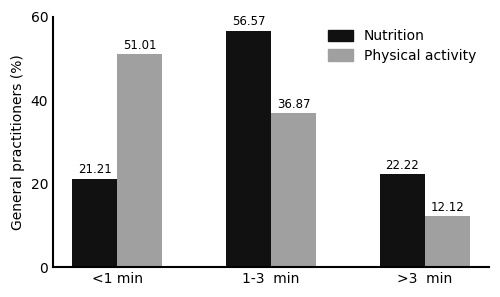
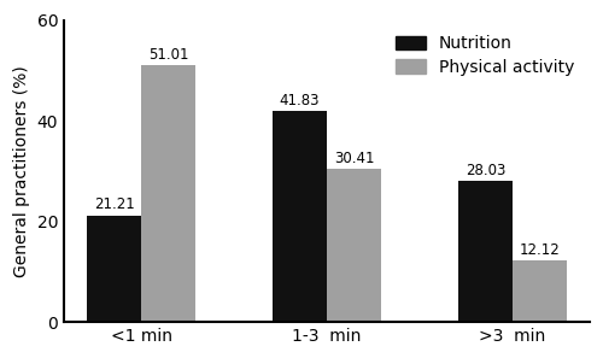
Nutrition/1-3 min: 56.57 -> 41.83
Physical activity/1-3 min: 36.87 -> 30.41
Nutrition/>3 min: 22.22 -> 28.03
